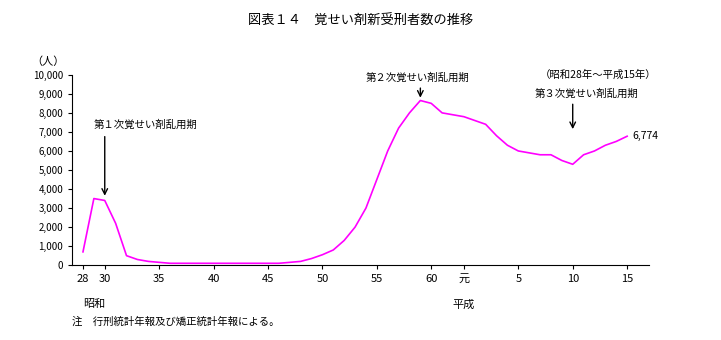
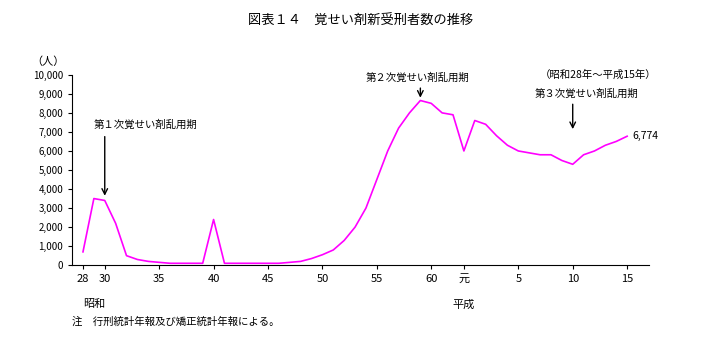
40: 100 -> 2,400
元: 7,800 -> 6,000
